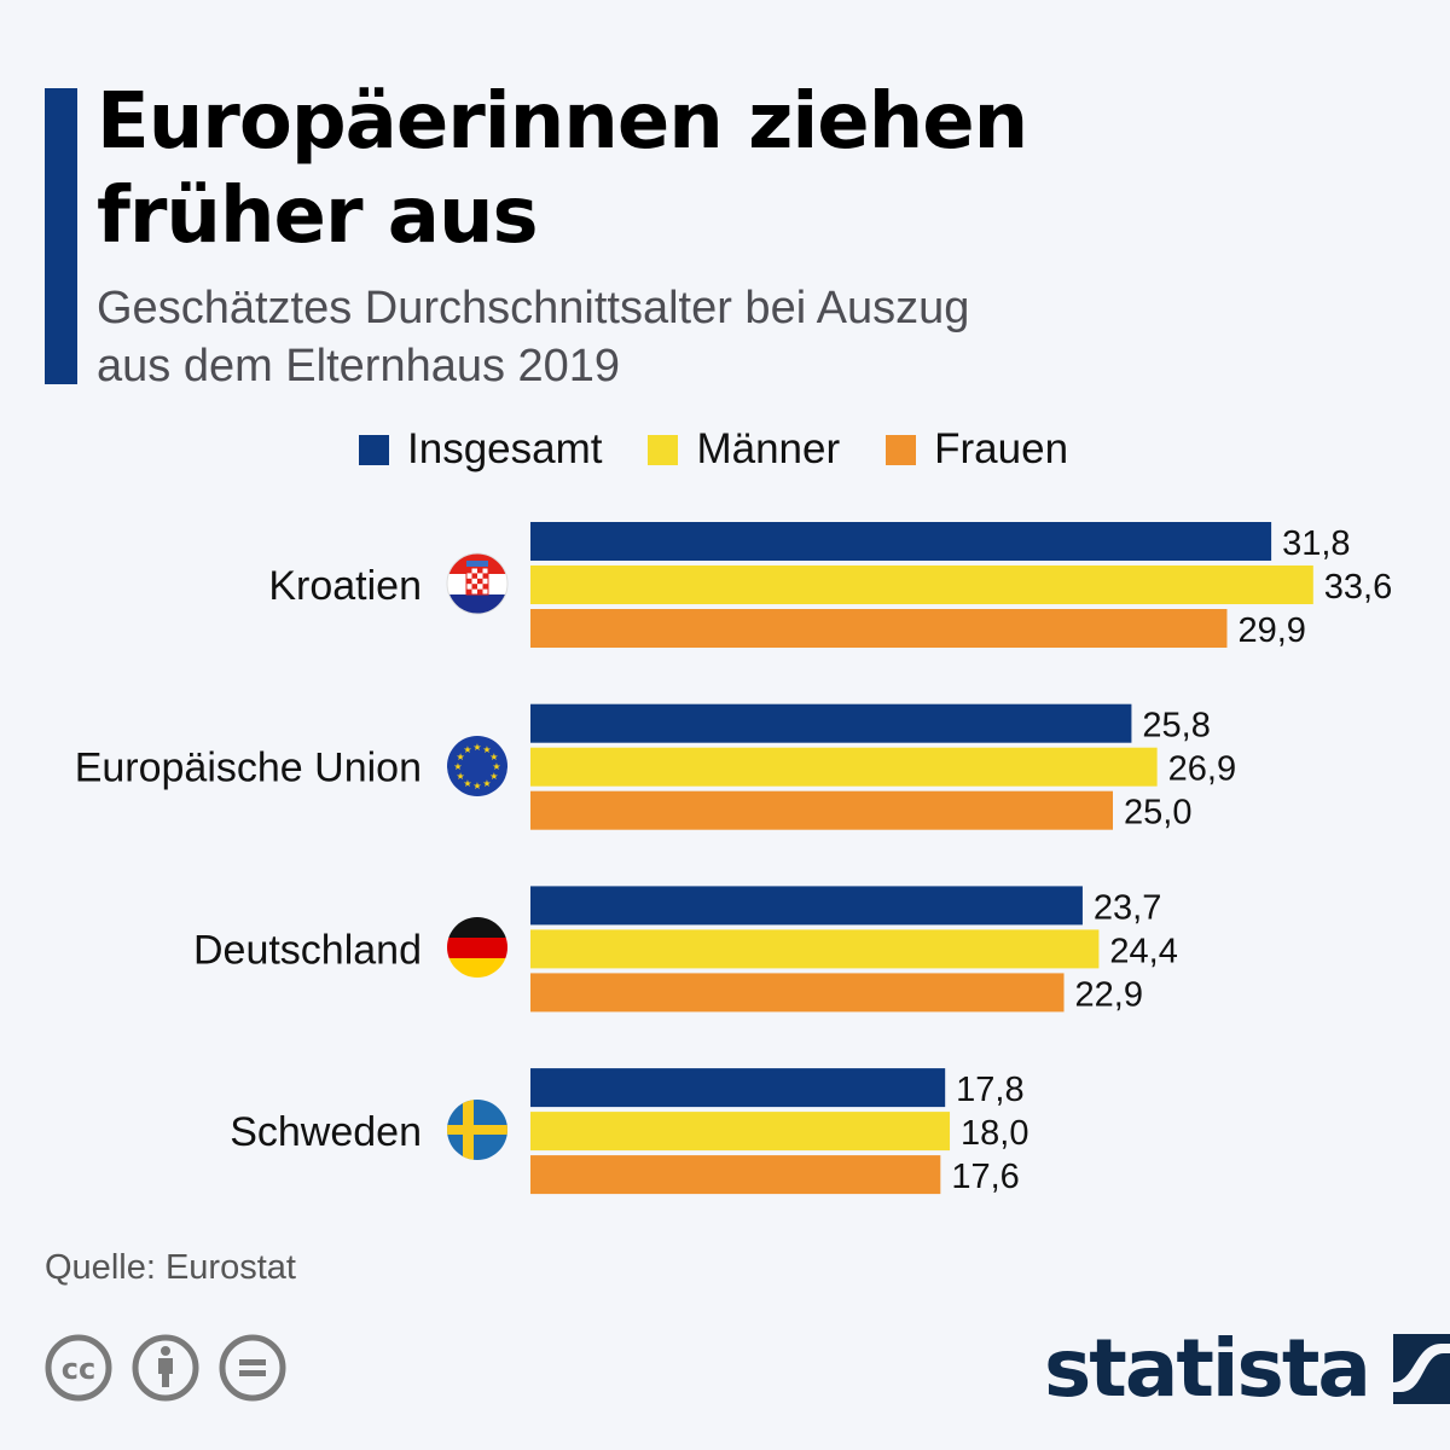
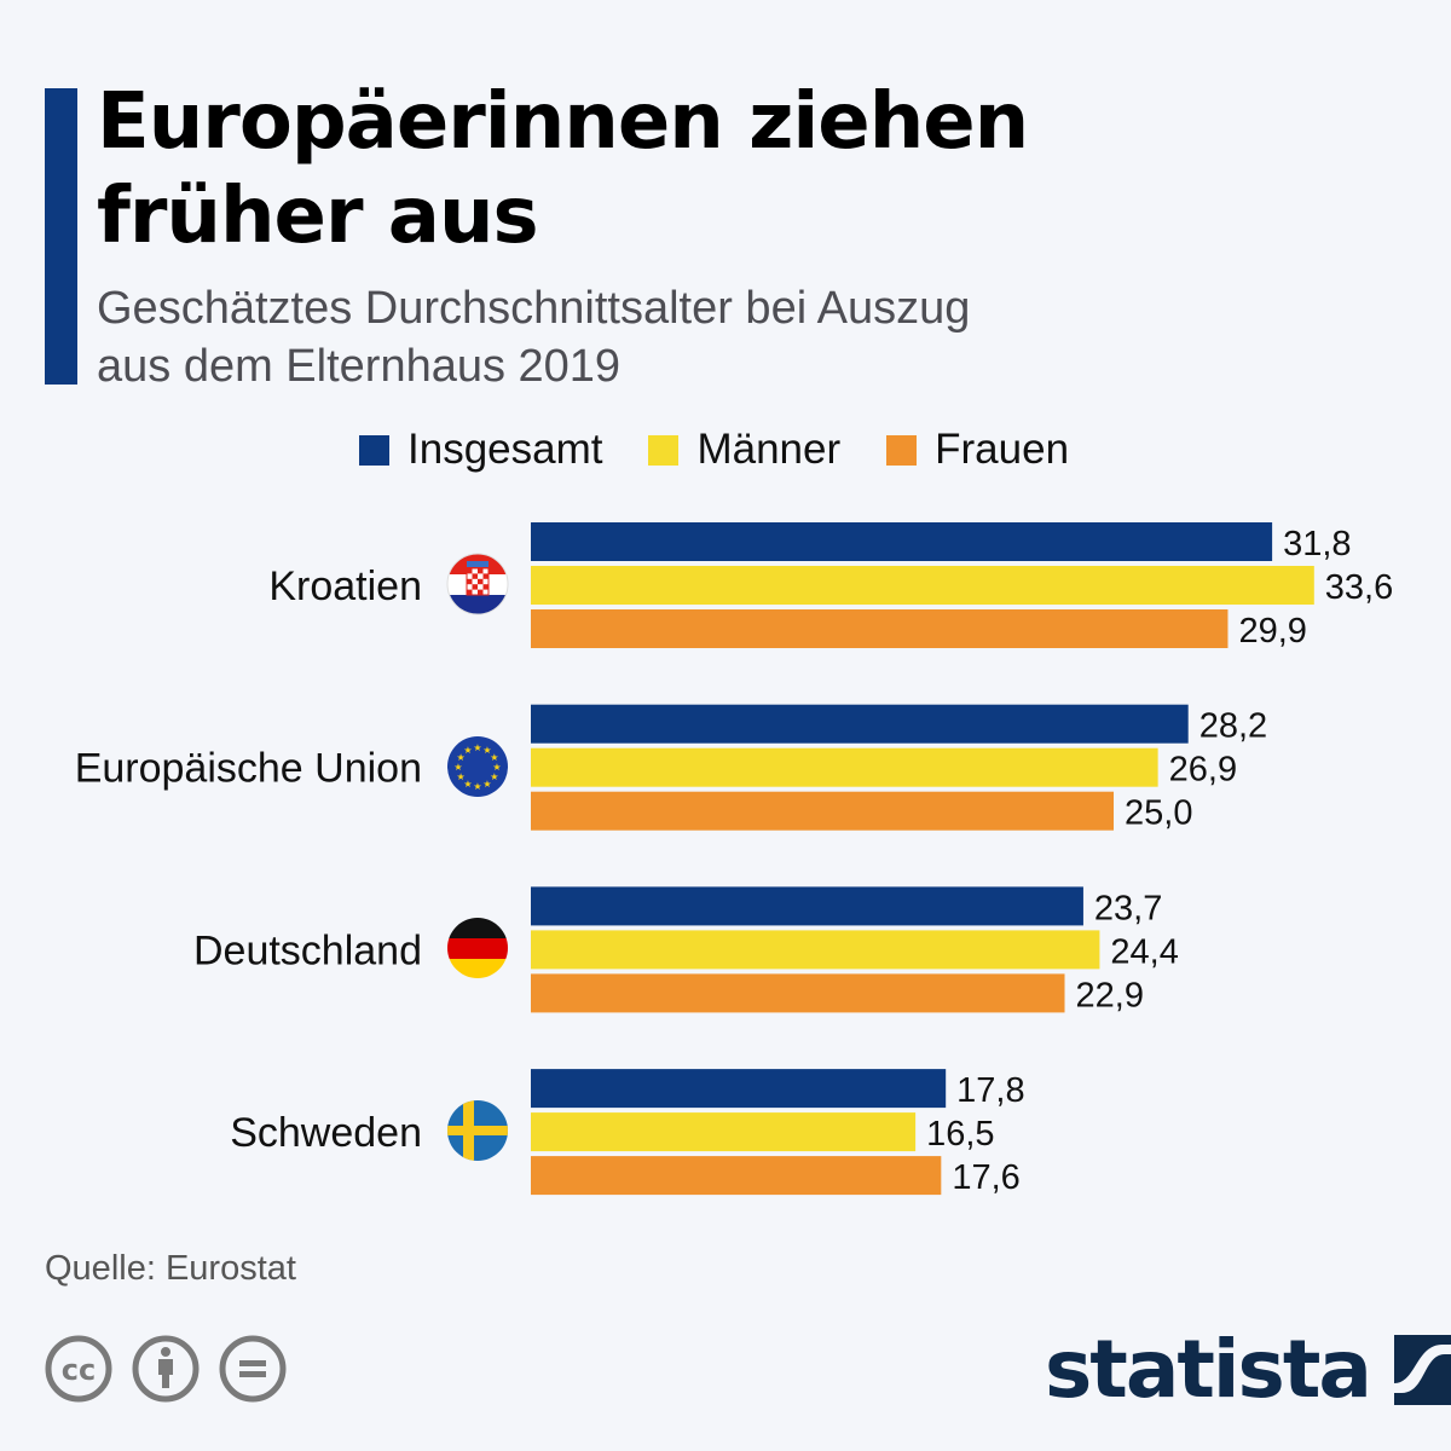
Insgesamt/Europäische Union: 25,8 -> 28,2
Männer/Schweden: 18,0 -> 16,5
